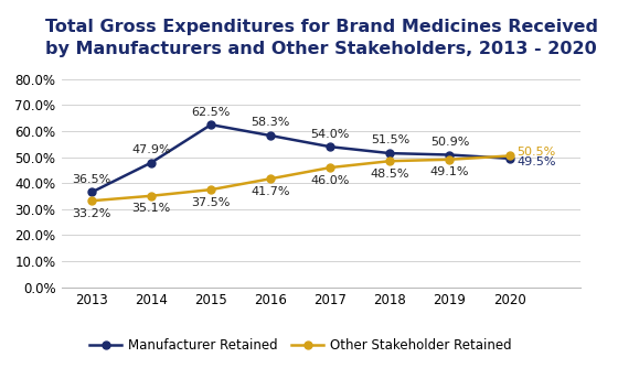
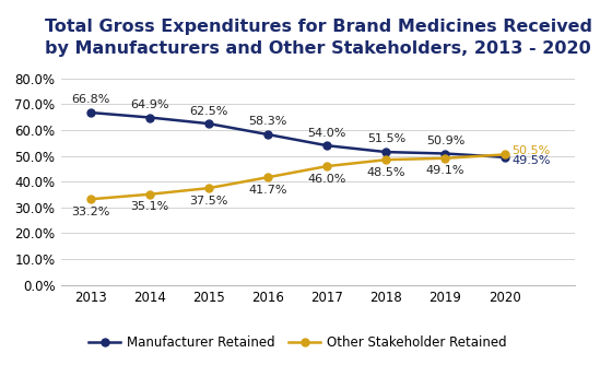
Manufacturer Retained/2013: 36.5% -> 66.8%
Manufacturer Retained/2014: 47.9% -> 64.9%
